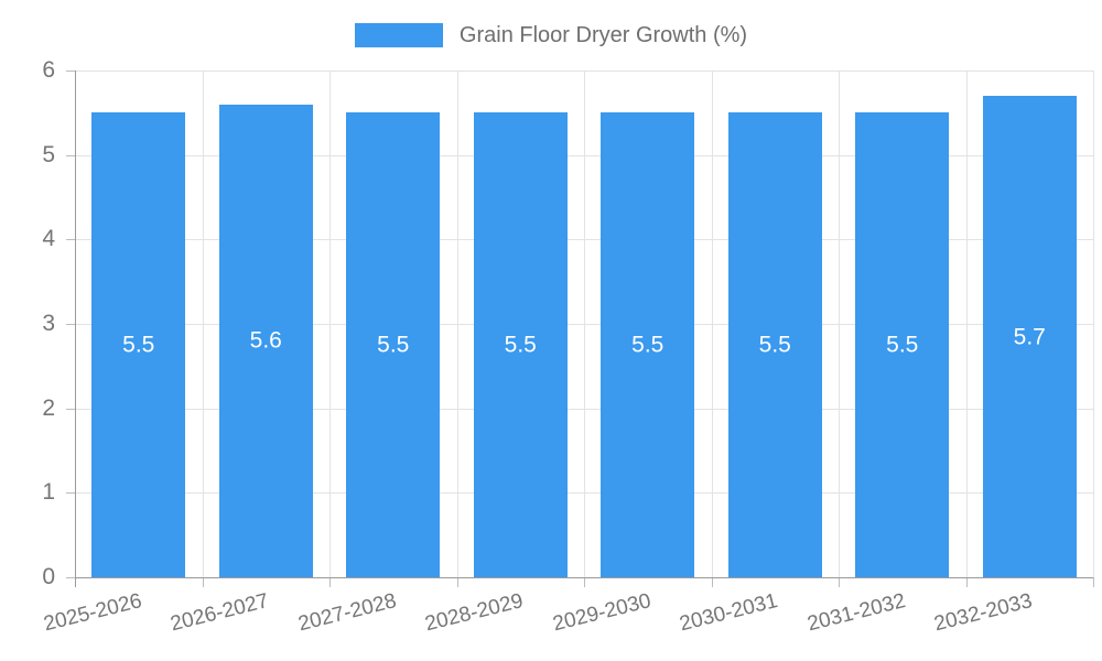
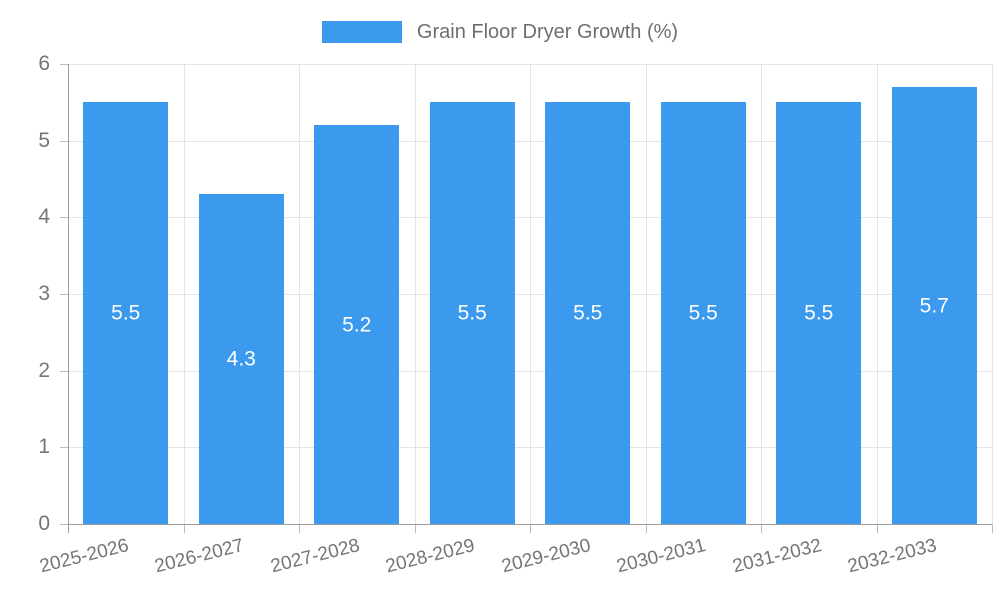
2026-2027: 5.6 -> 4.3
2027-2028: 5.5 -> 5.2
